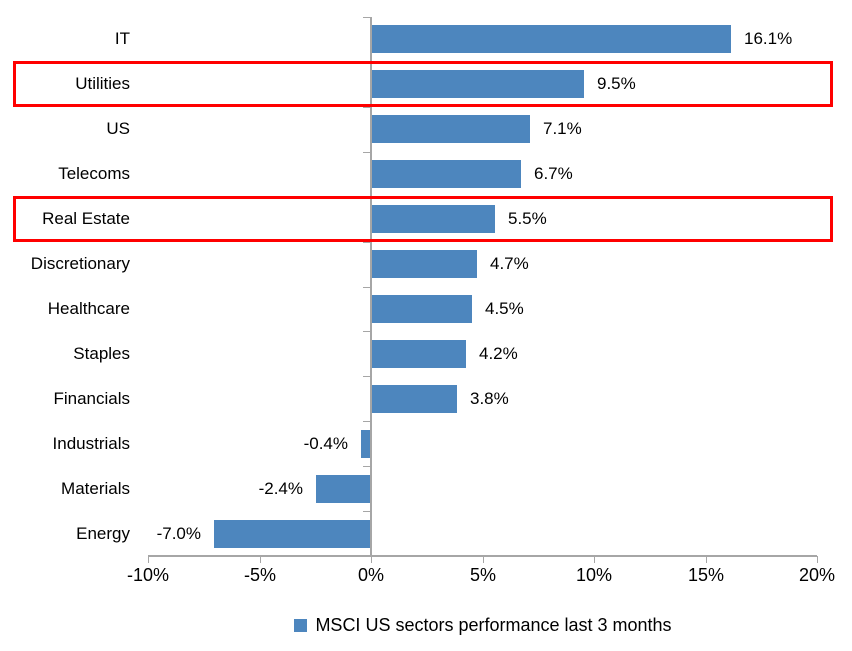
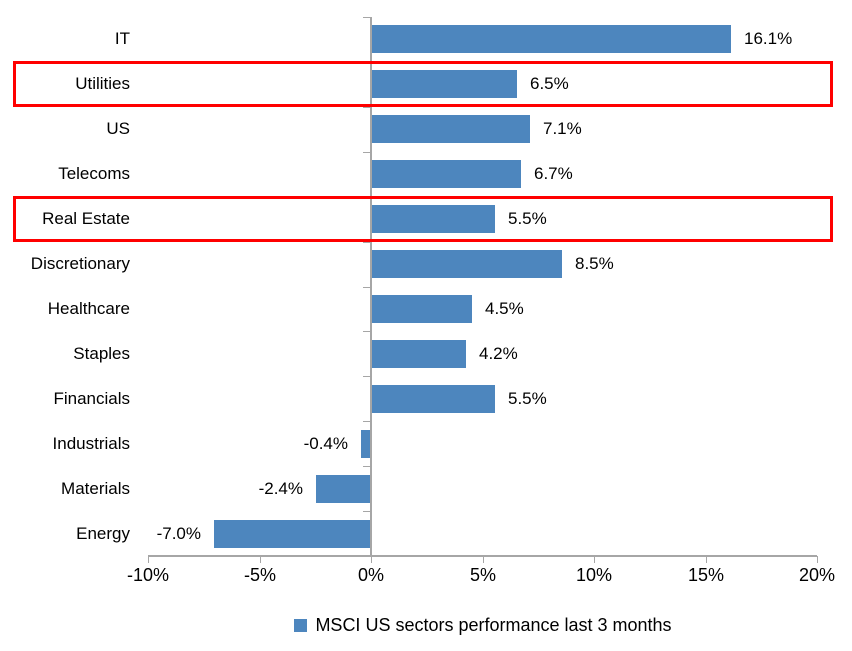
Utilities: 9.5% -> 6.5%
Discretionary: 4.7% -> 8.5%
Financials: 3.8% -> 5.5%
